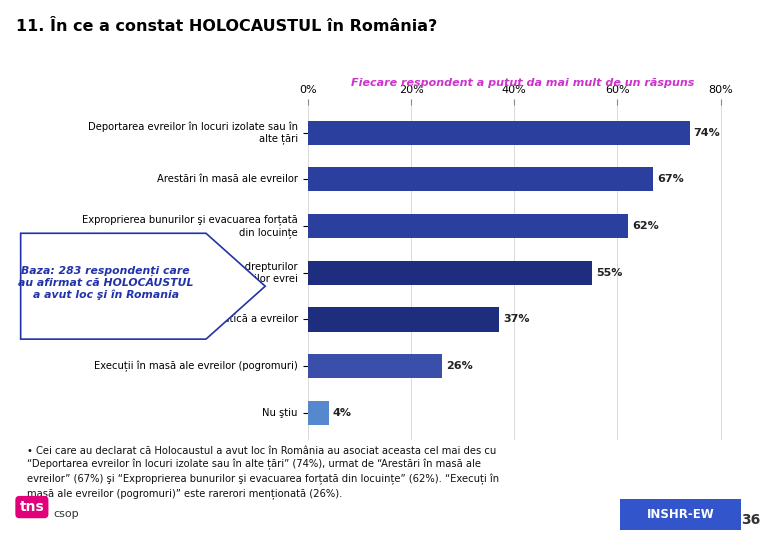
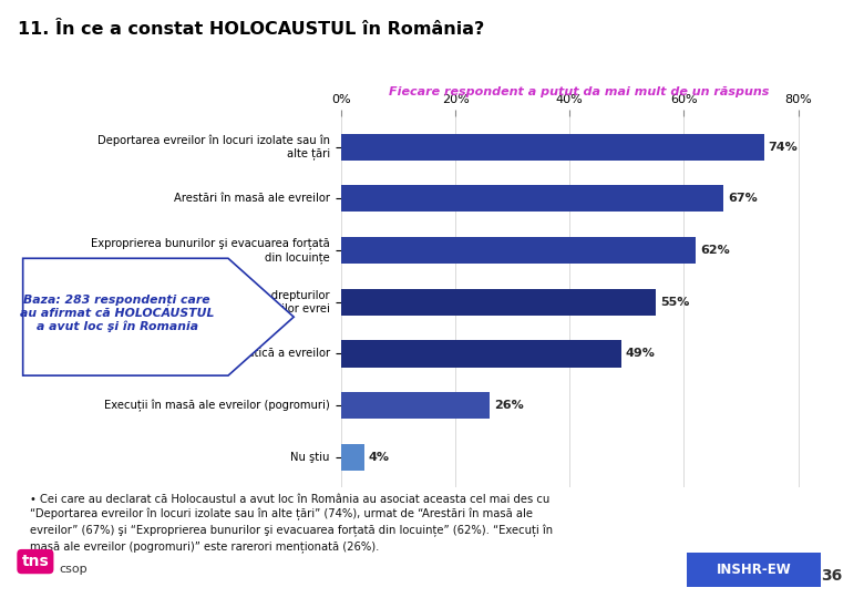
Exterminarea sistematică a evreilor: 37% -> 49%
